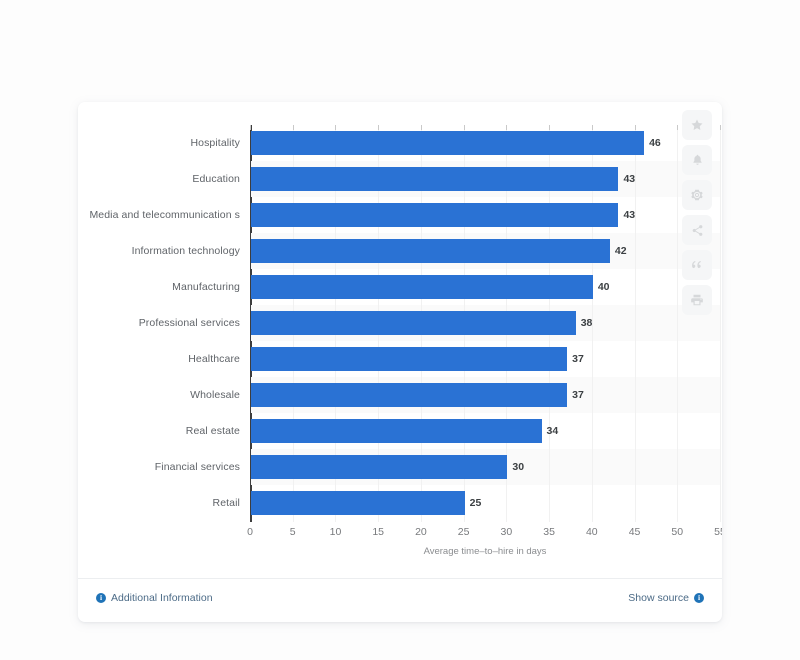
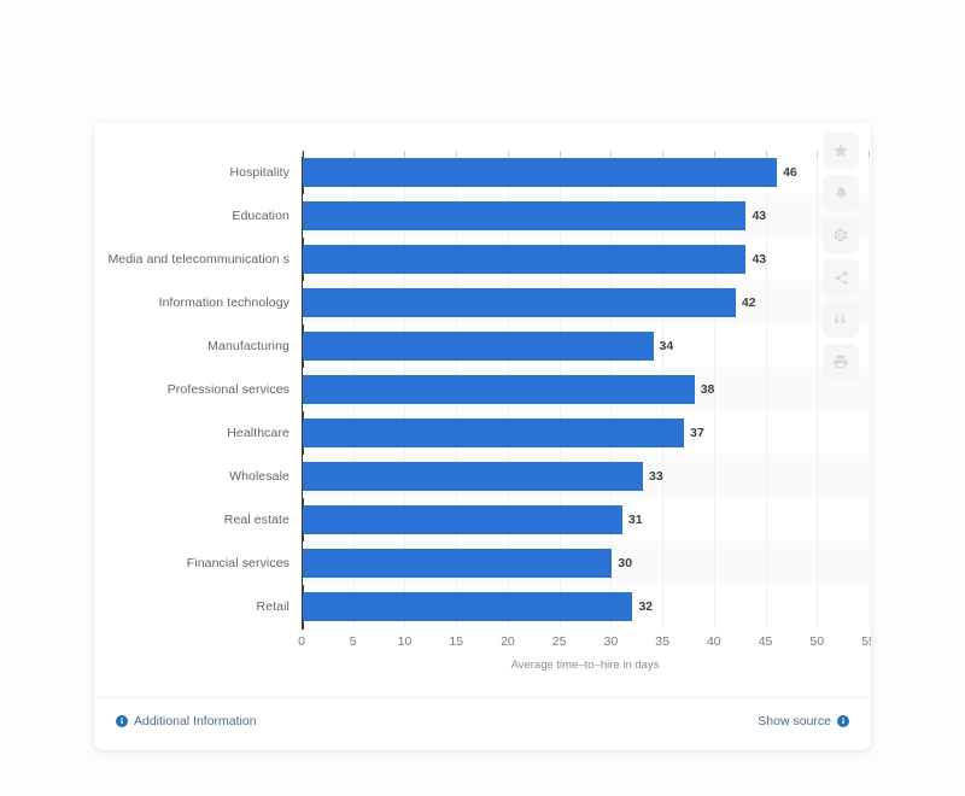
Manufacturing: 40 -> 34
Wholesale: 37 -> 33
Real estate: 34 -> 31
Retail: 25 -> 32
